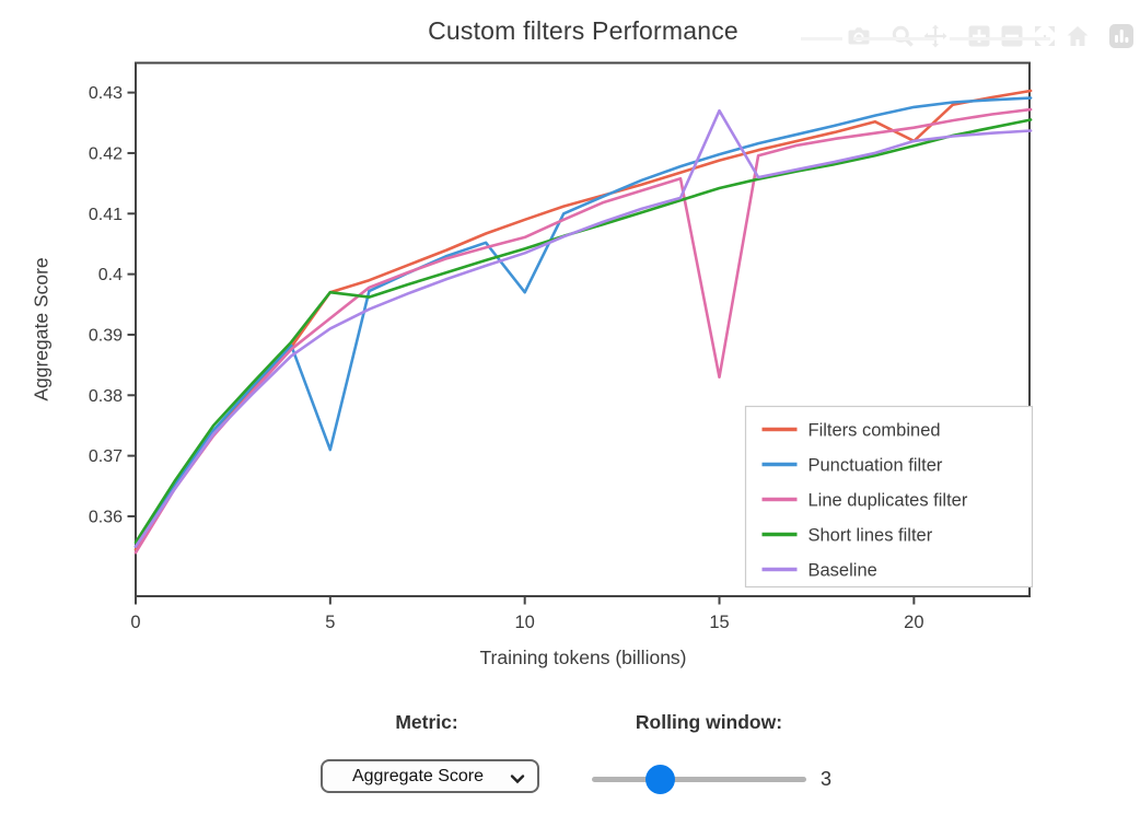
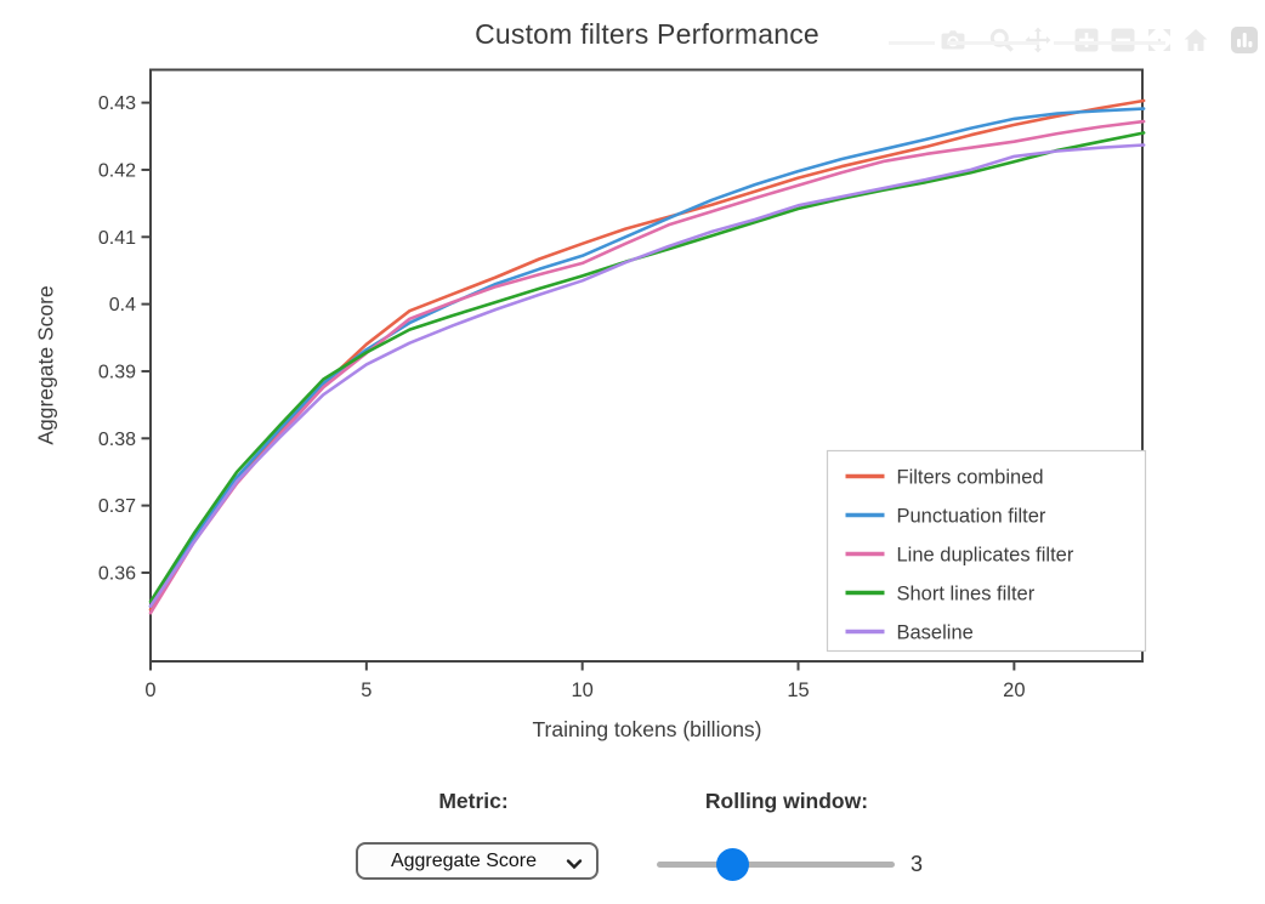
Filters combined/5: 0.397 -> 0.394
Punctuation filter/5: 0.371 -> 0.393
Short lines filter/5: 0.397 -> 0.393
Punctuation filter/10: 0.397 -> 0.407
Line duplicates filter/15: 0.383 -> 0.418
Baseline/15: 0.427 -> 0.415
Filters combined/20: 0.422 -> 0.427
